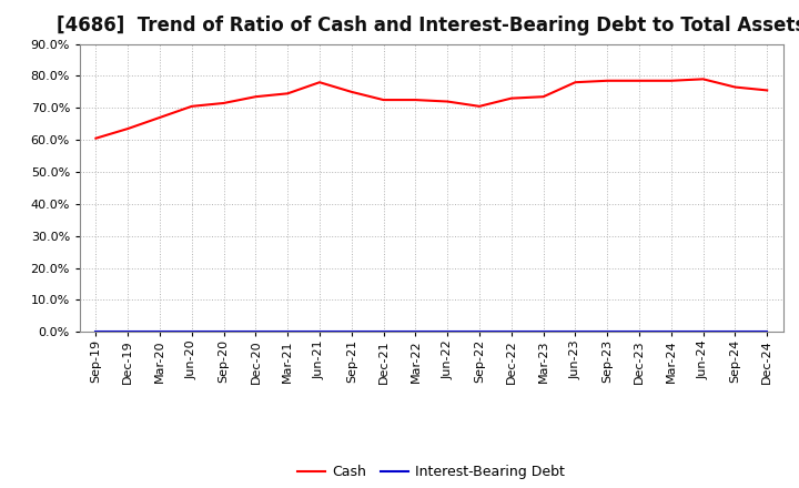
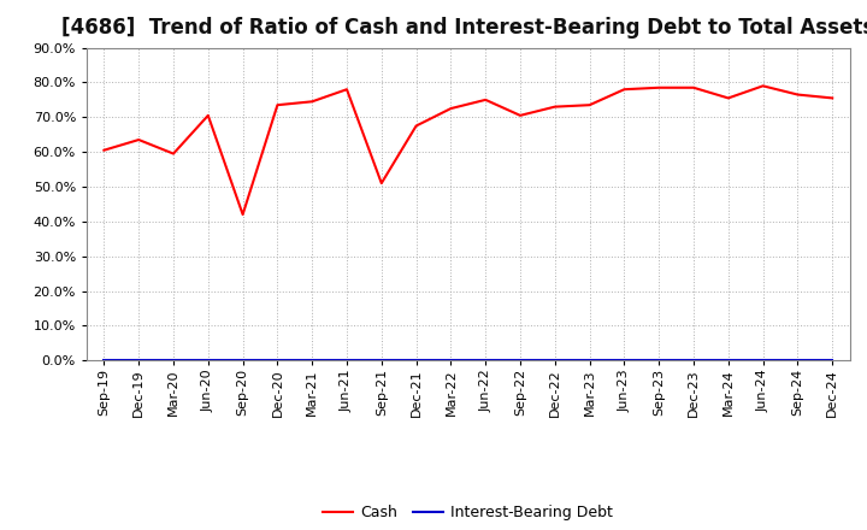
Cash/Mar-20: 67.0% -> 59.5%
Cash/Sep-20: 71.5% -> 42.0%
Cash/Sep-21: 75.0% -> 51.0%
Cash/Dec-21: 72.5% -> 67.5%
Cash/Jun-22: 72.0% -> 75.0%
Cash/Mar-24: 78.5% -> 75.5%
